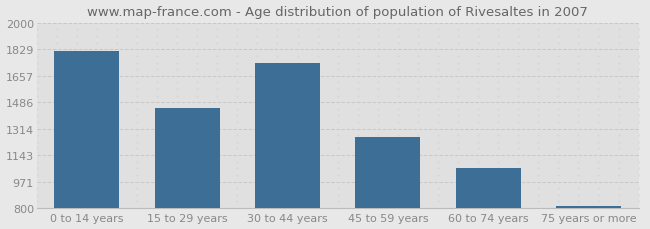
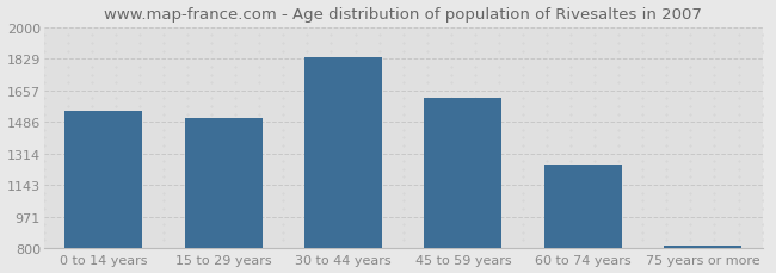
0 to 14 years: 1820 -> 1540
15 to 29 years: 1450 -> 1510
30 to 44 years: 1740 -> 1840
45 to 59 years: 1260 -> 1610
60 to 74 years: 1060 -> 1250
